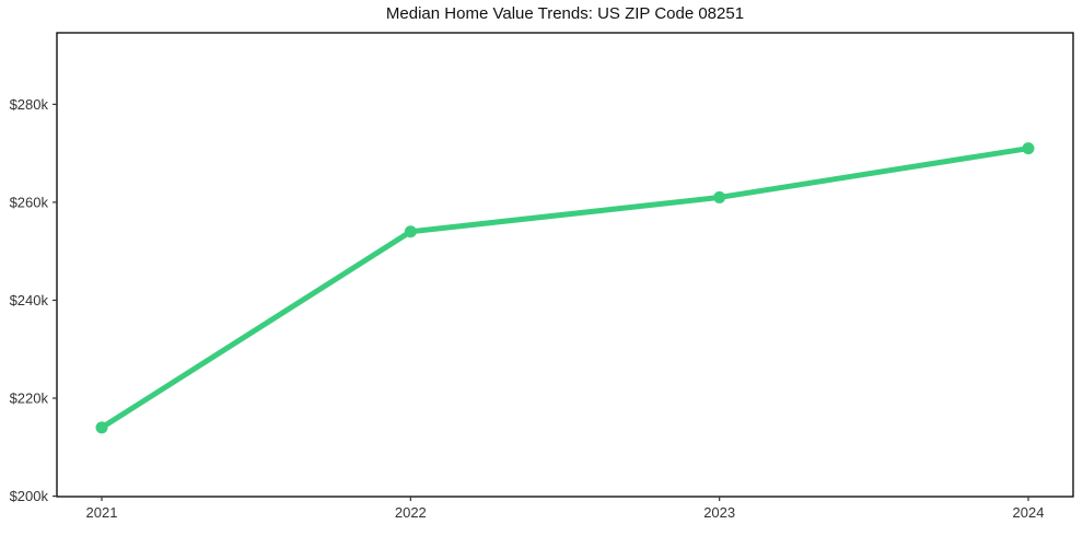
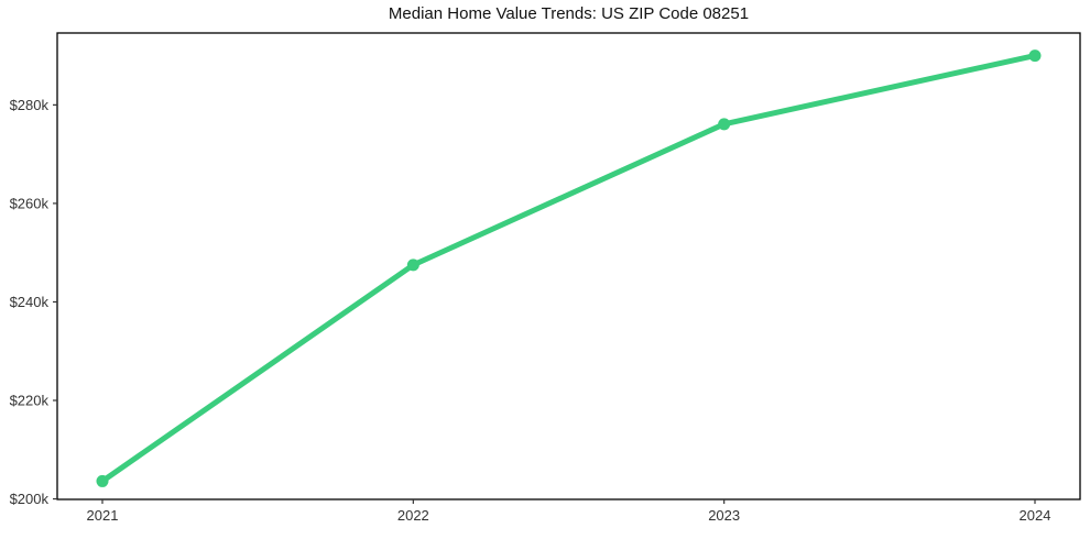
2021: $214k -> $204k
2022: $254k -> $248k
2023: $261k -> $276k
2024: $271k -> $290k
